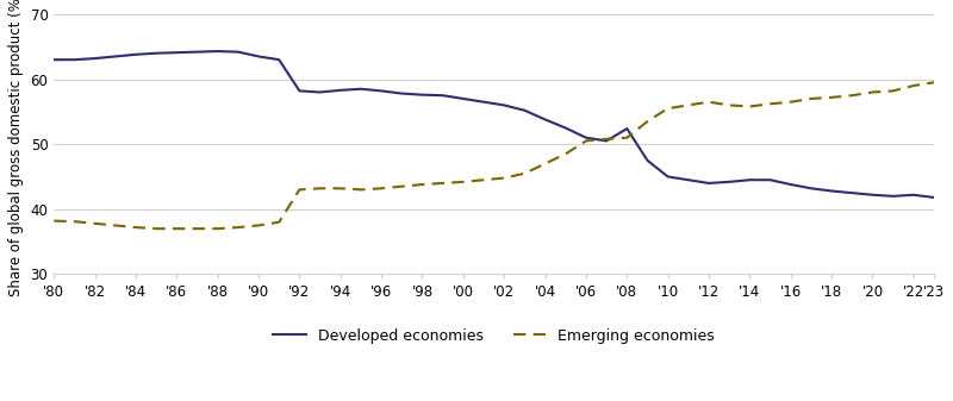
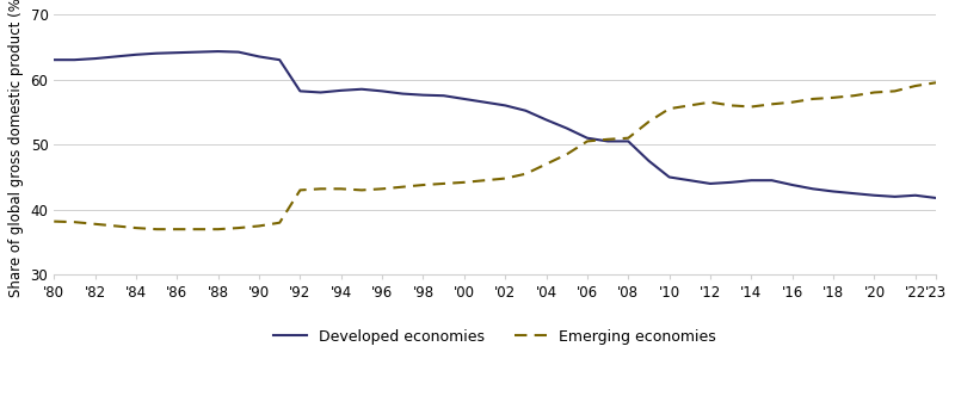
Developed economies/'08: 52.4 -> 50.5
